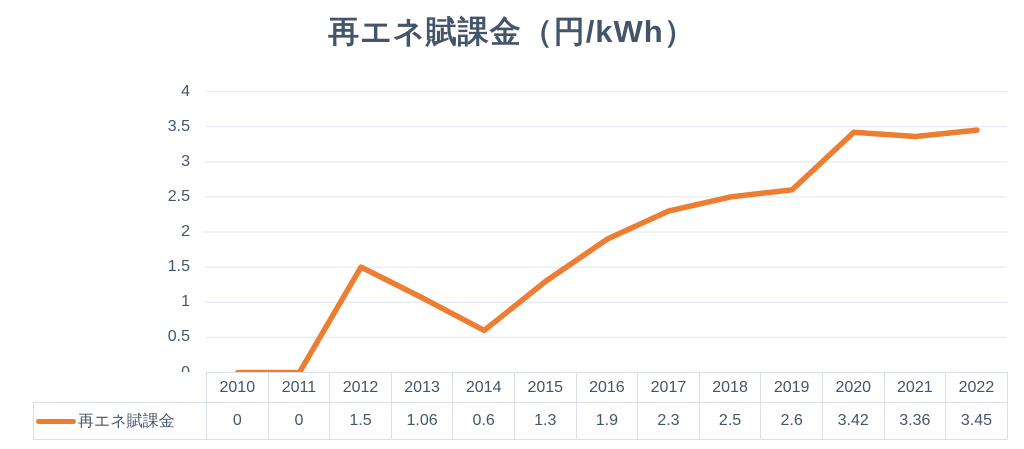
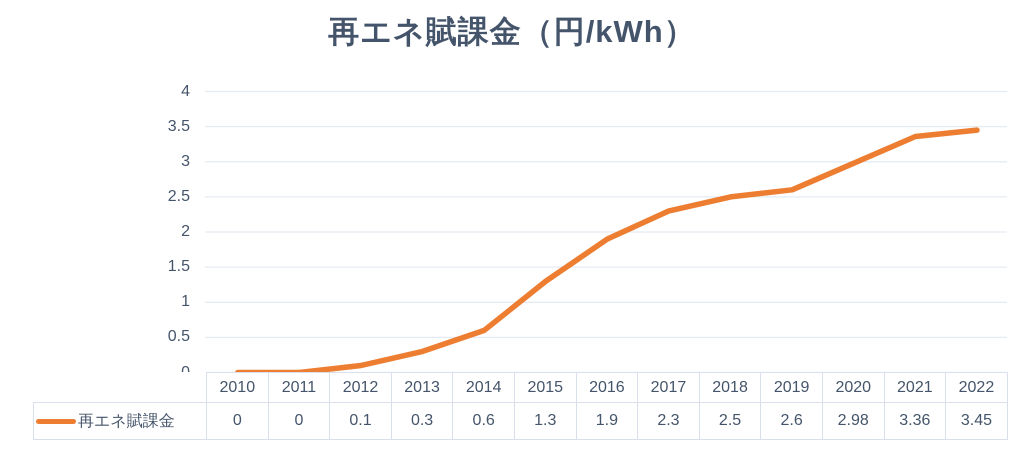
2012: 1.5 -> 0.1
2013: 1.06 -> 0.3
2020: 3.42 -> 2.98
